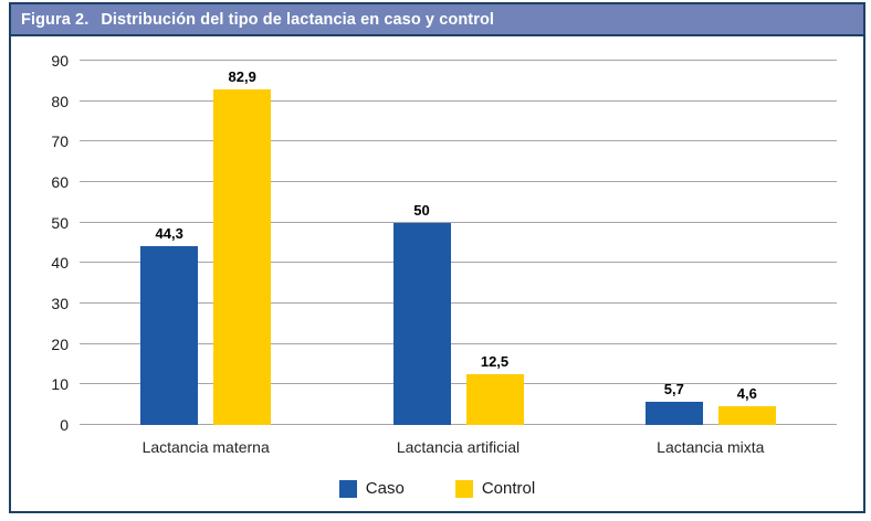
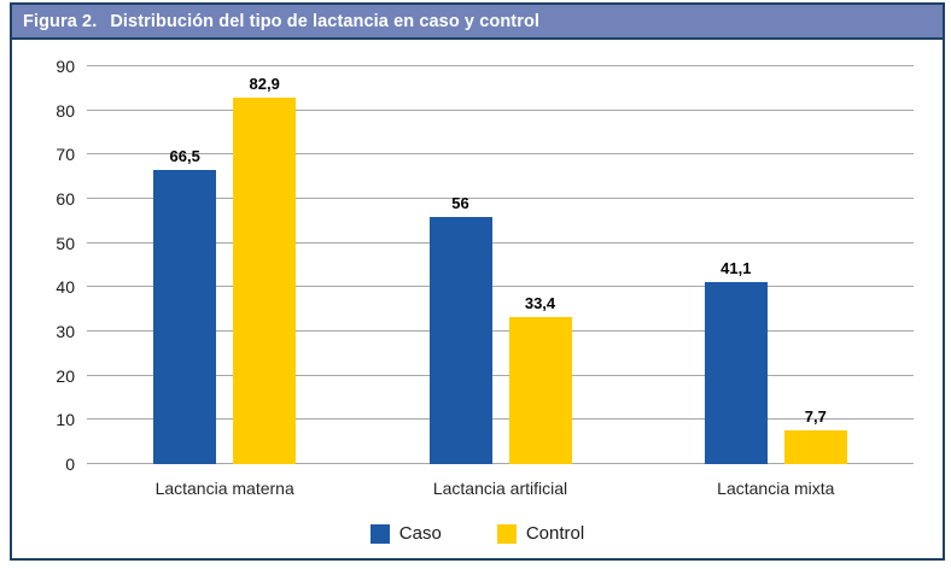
Caso/Lactancia materna: 44,3 -> 66,5
Caso/Lactancia artificial: 50 -> 56
Control/Lactancia artificial: 12,5 -> 33,4
Caso/Lactancia mixta: 5,7 -> 41,1
Control/Lactancia mixta: 4,6 -> 7,7
